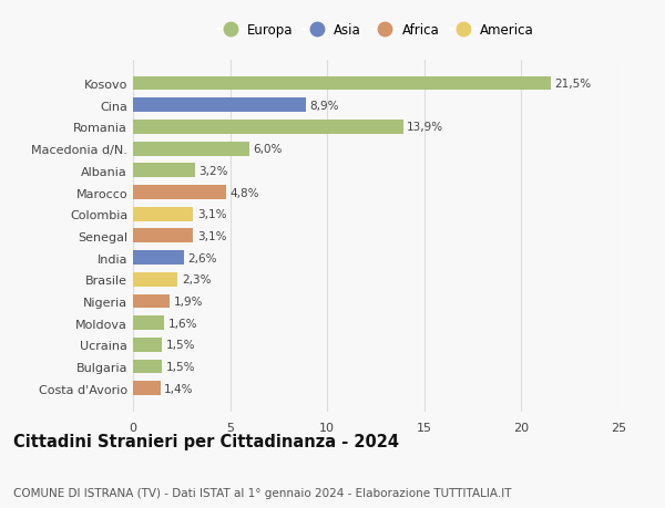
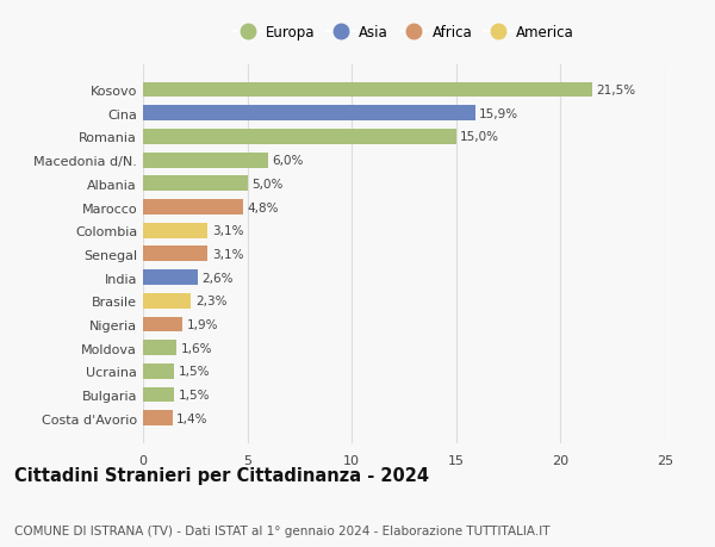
Cina: 8,9% -> 15,9%
Romania: 13,9% -> 15,0%
Albania: 3,2% -> 5,0%
